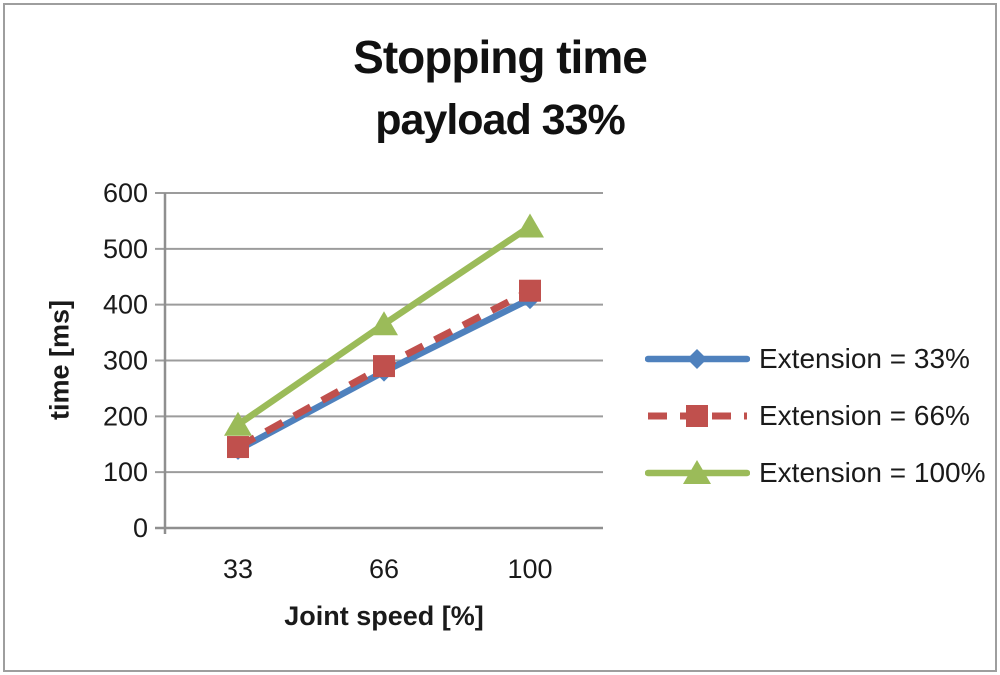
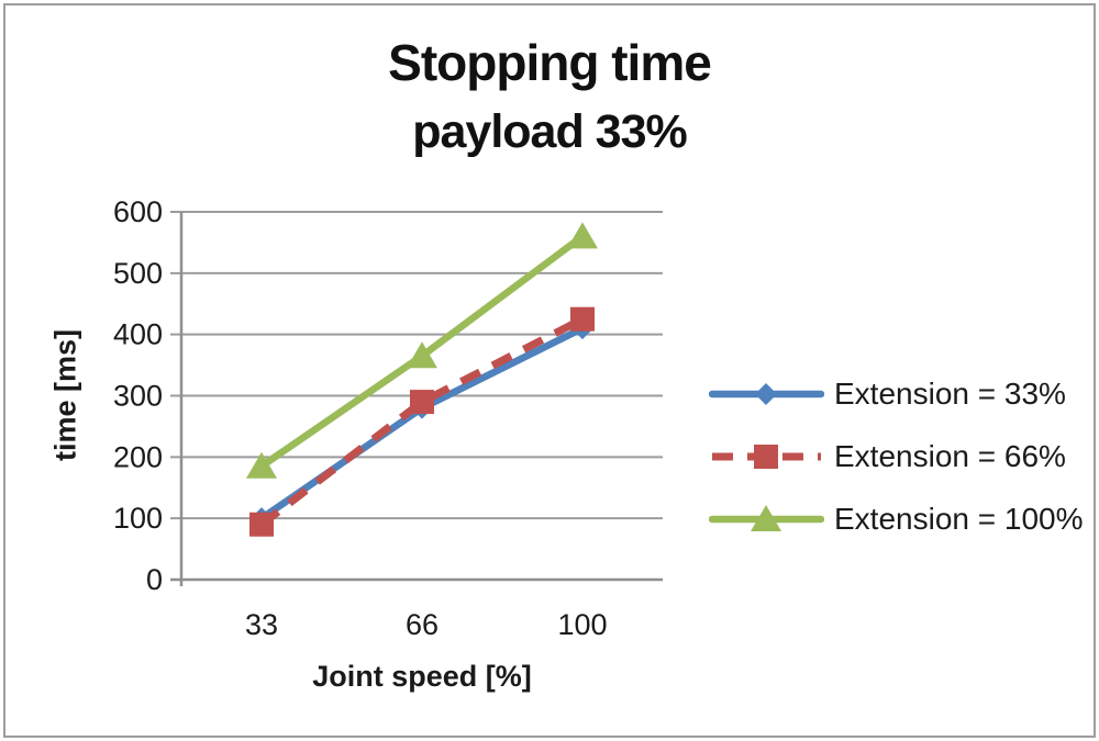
Extension = 33%/33: 140 -> 100
Extension = 66%/33: 140 -> 90
Extension = 100%/100: 540 -> 560
